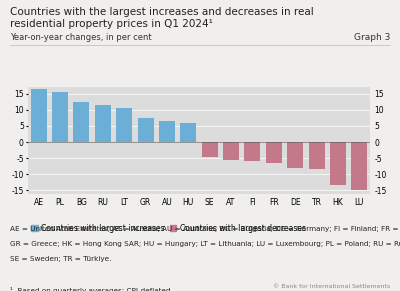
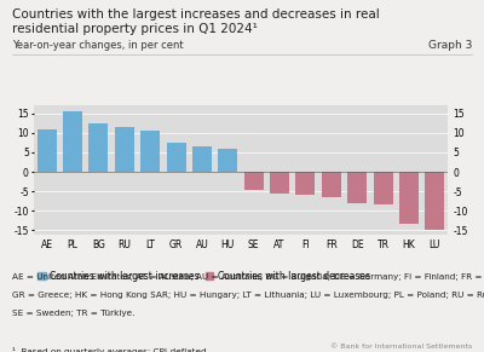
AE: 16.5 -> 11.0
